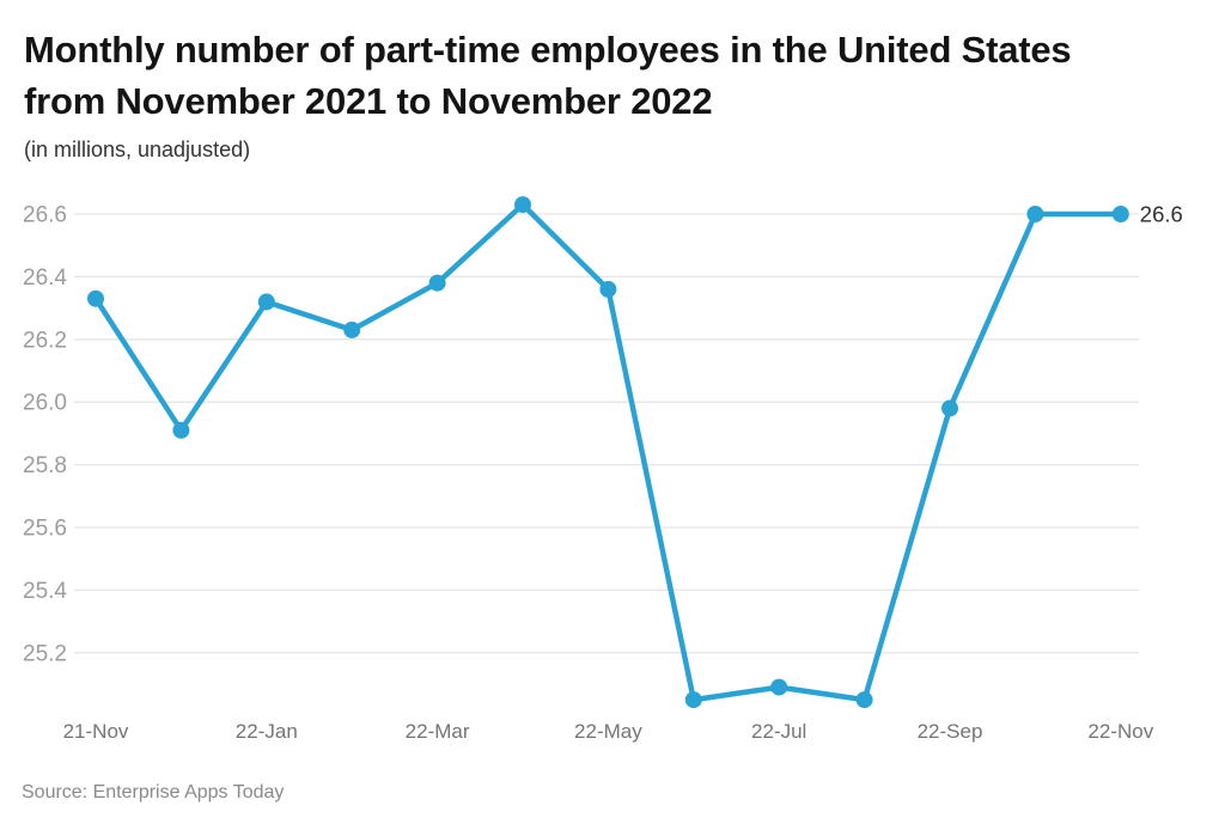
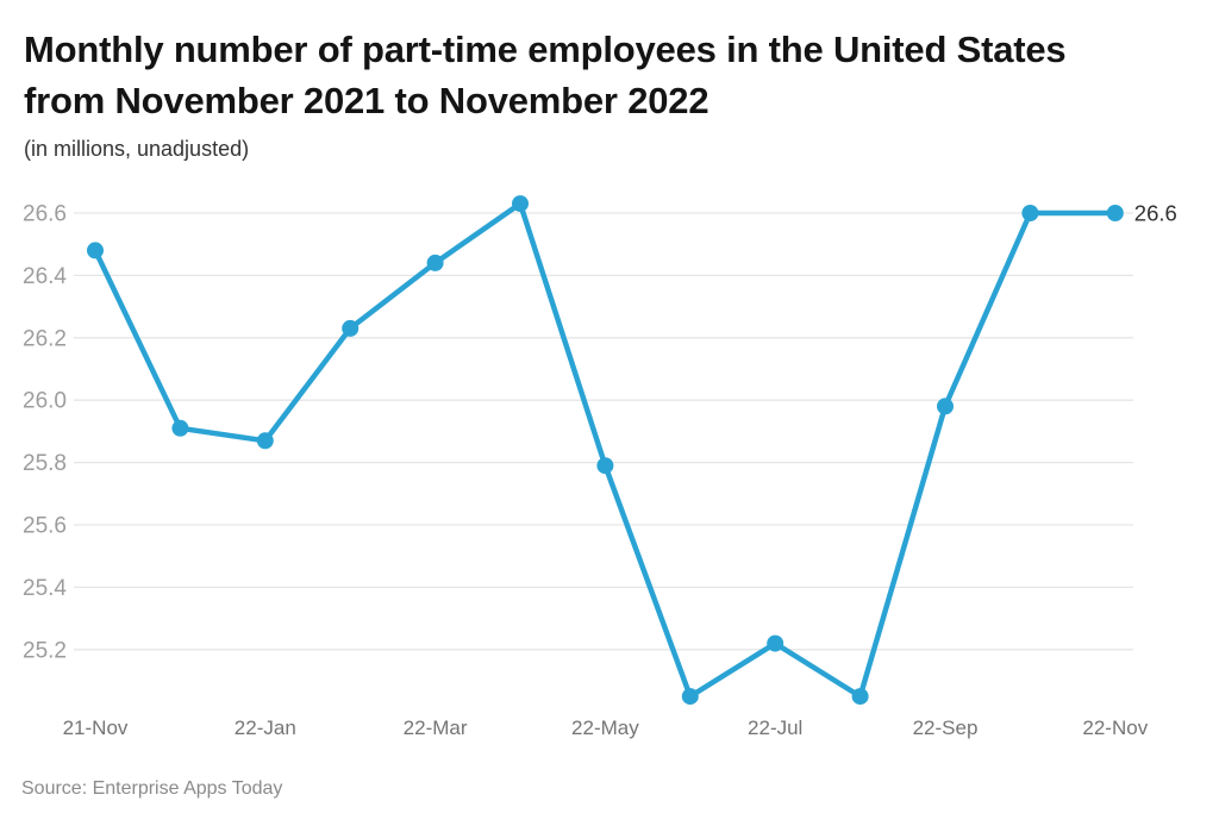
21-Nov: 26.33 -> 26.48
22-Jan: 26.32 -> 25.87
22-Mar: 26.38 -> 26.44
22-May: 26.36 -> 25.79
22-Jul: 25.09 -> 25.22
